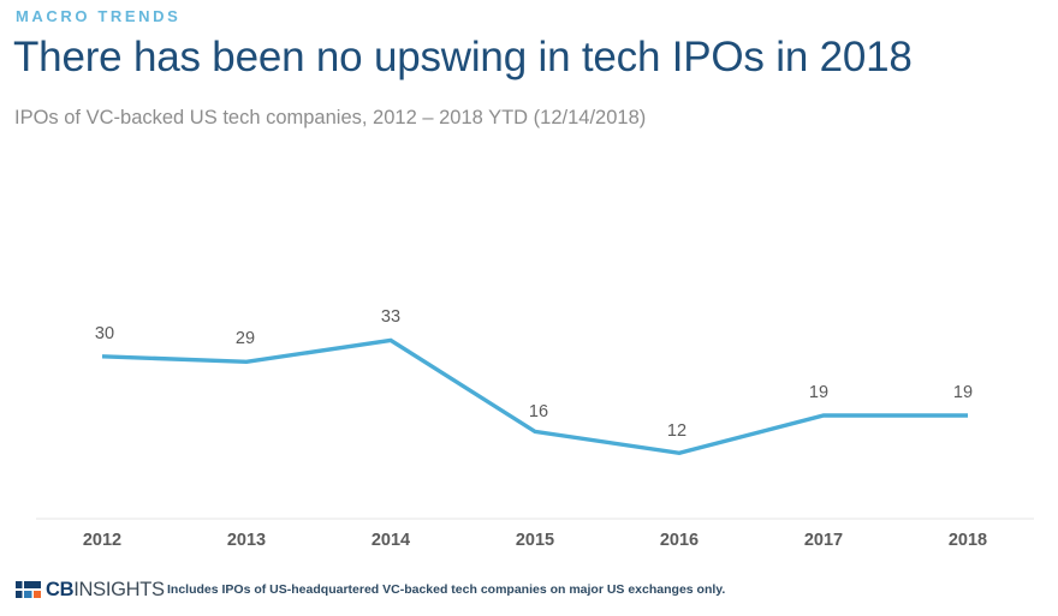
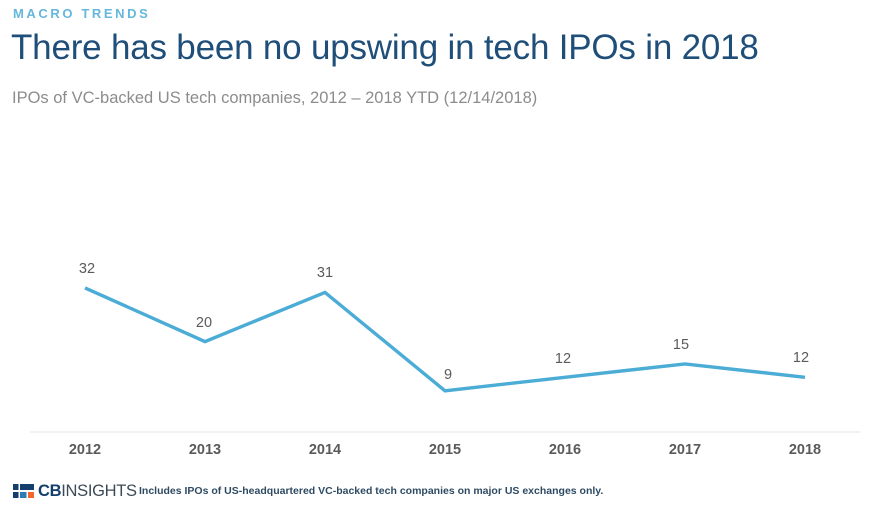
2012: 30 -> 32
2013: 29 -> 20
2014: 33 -> 31
2015: 16 -> 9
2017: 19 -> 15
2018: 19 -> 12
